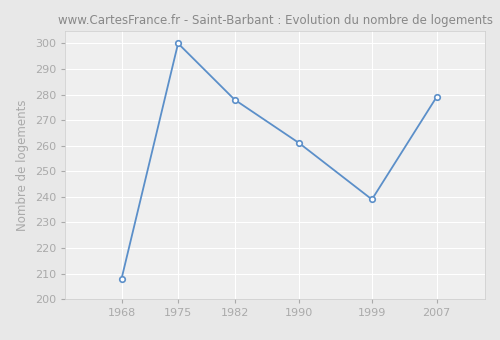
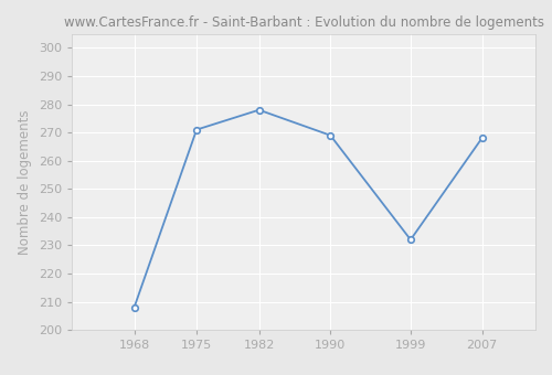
1975: 300 -> 271
1990: 261 -> 269
1999: 239 -> 232
2007: 279 -> 268
